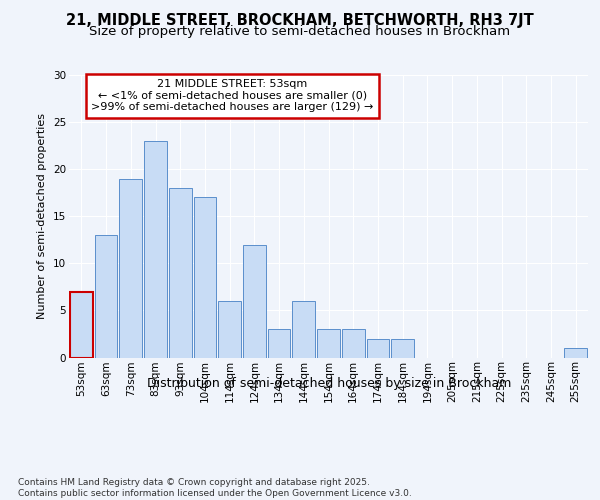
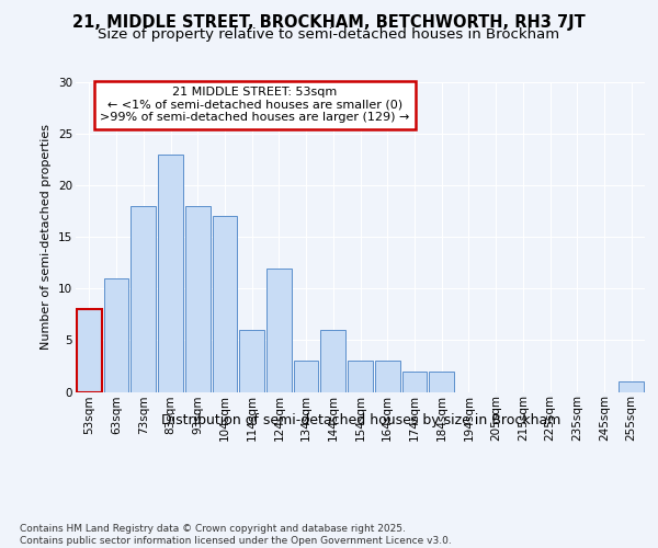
53sqm: 7 -> 8
63sqm: 13 -> 11
73sqm: 19 -> 18
